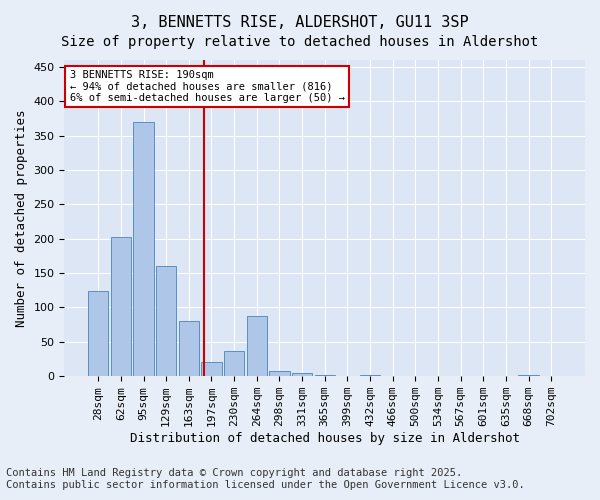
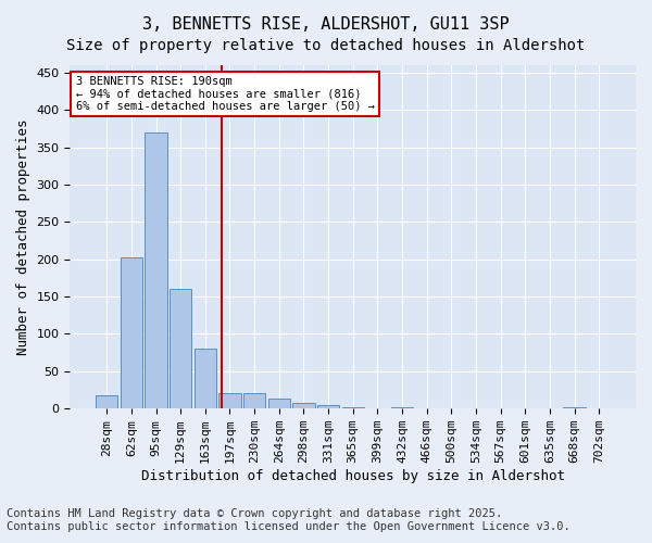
28sqm: 124 -> 18
230sqm: 36 -> 20
264sqm: 88 -> 13
